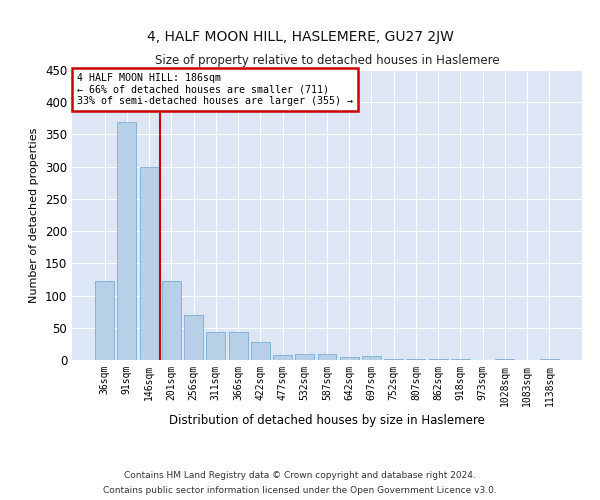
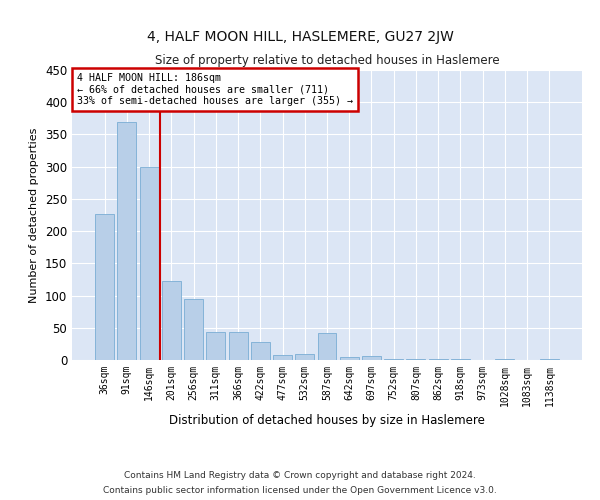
36sqm: 123 -> 226
256sqm: 70 -> 94
587sqm: 10 -> 42
